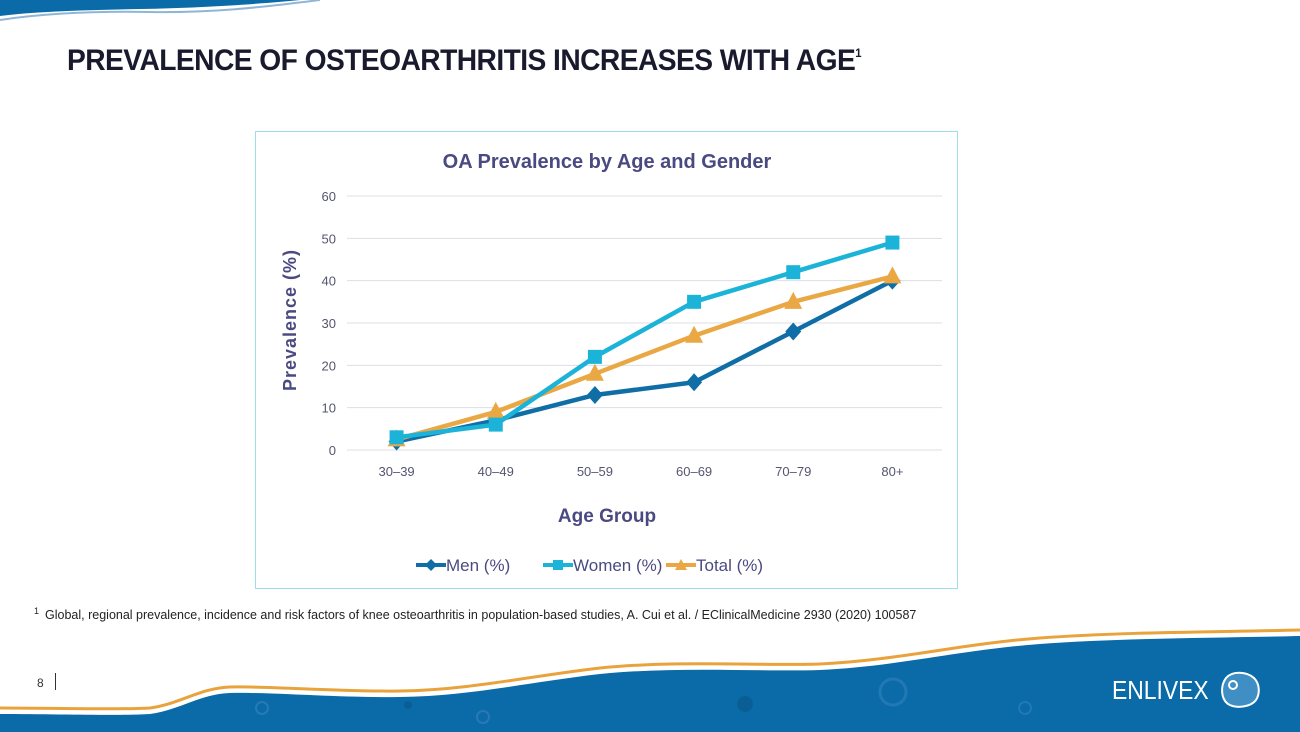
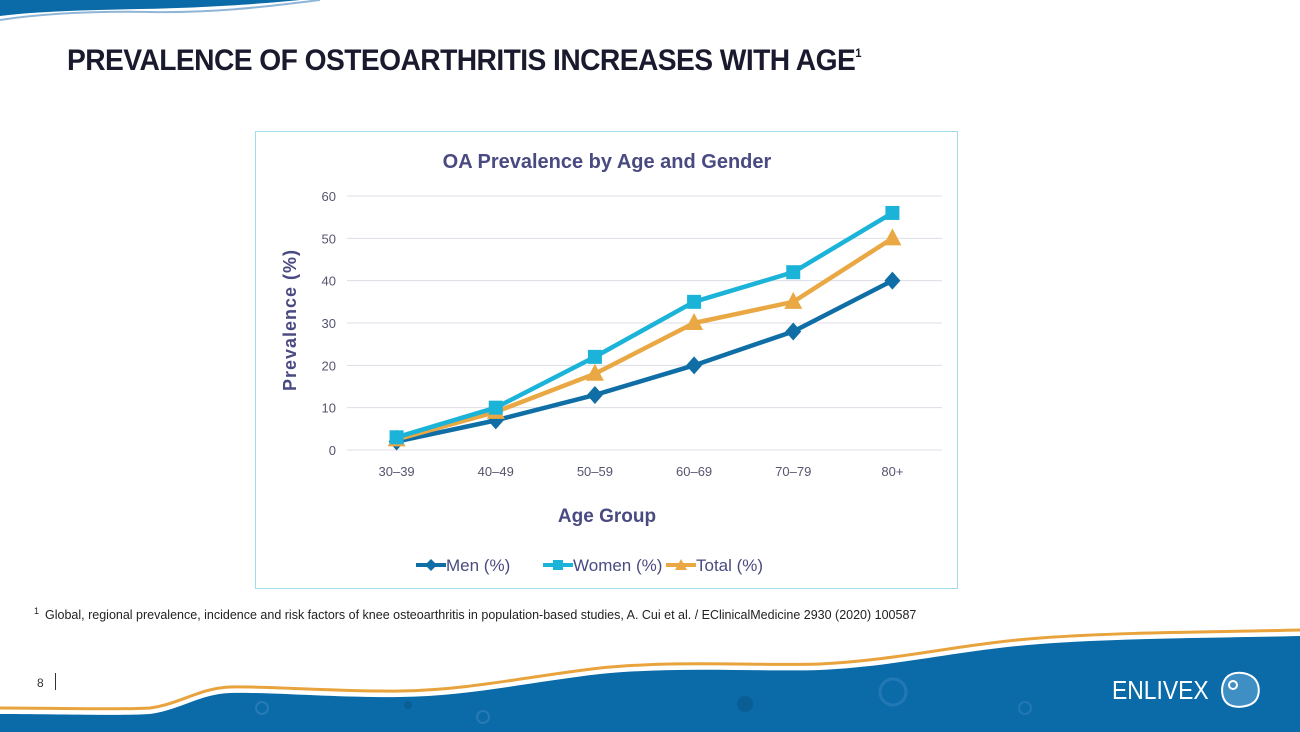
Women (%)/40–49: 6 -> 10
Men (%)/60–69: 16 -> 20
Total (%)/60–69: 27 -> 30
Women (%)/80+: 49 -> 56
Total (%)/80+: 41 -> 50
